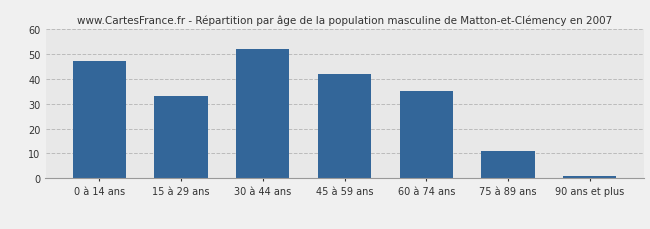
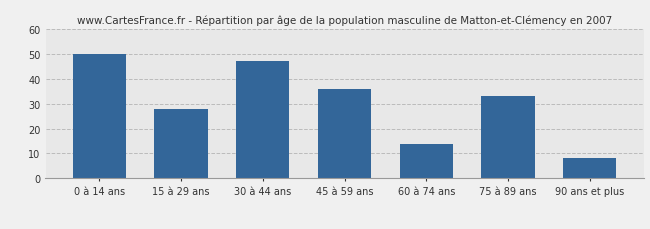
0 à 14 ans: 47 -> 50
15 à 29 ans: 33 -> 28
30 à 44 ans: 52 -> 47
45 à 59 ans: 42 -> 36
60 à 74 ans: 35 -> 14
75 à 89 ans: 11 -> 33
90 ans et plus: 1 -> 8
